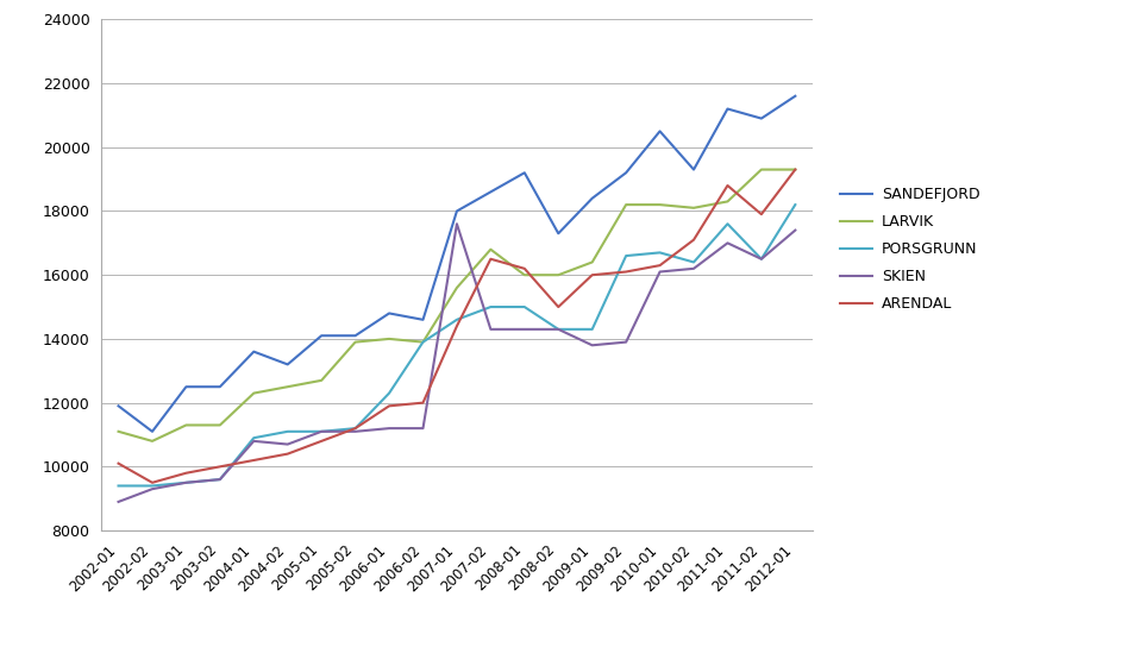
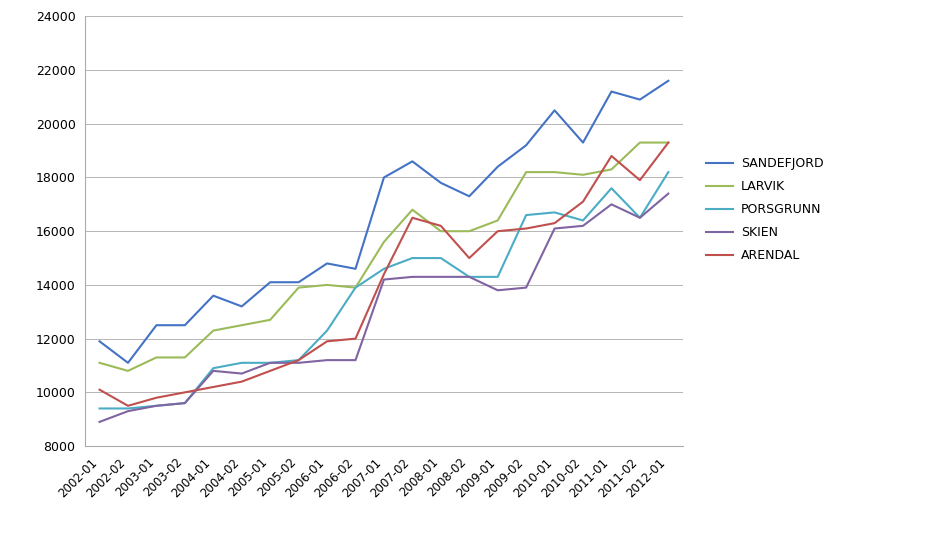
SKIEN/2007-01: 17600 -> 14200
SANDEFJORD/2008-01: 19200 -> 17800
